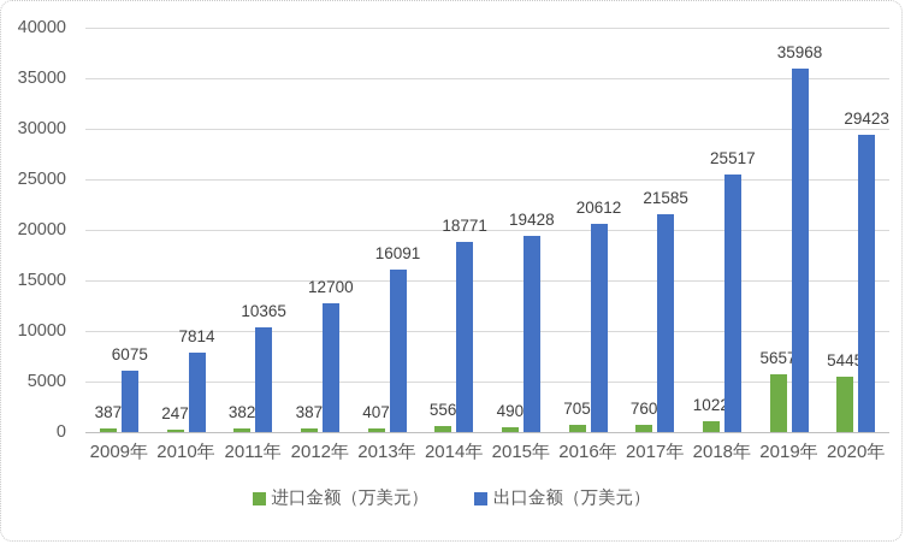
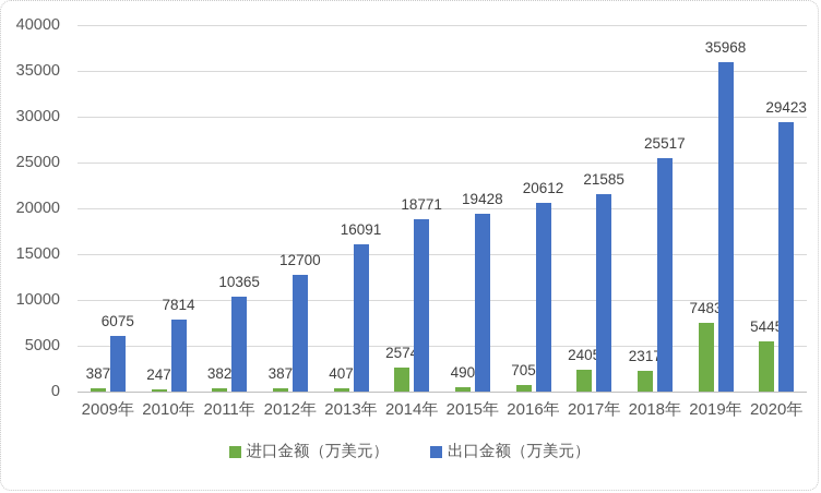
进口金额（万美元）/2014年: 556 -> 2574
进口金额（万美元）/2017年: 760 -> 2405
进口金额（万美元）/2018年: 1022 -> 2317
进口金额（万美元）/2019年: 5657 -> 7483
